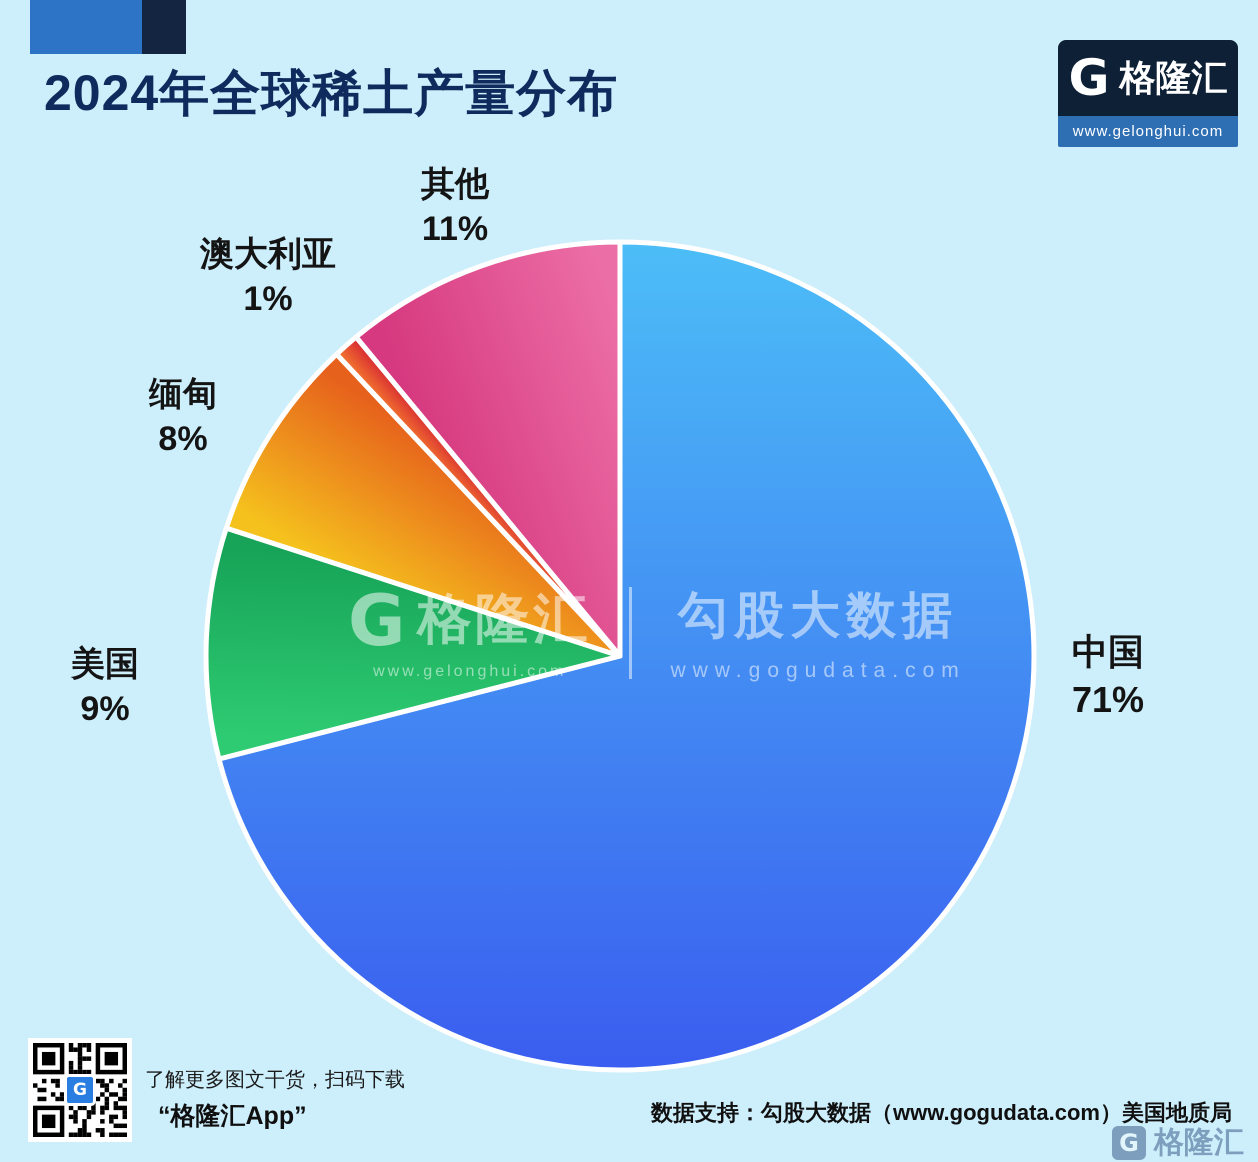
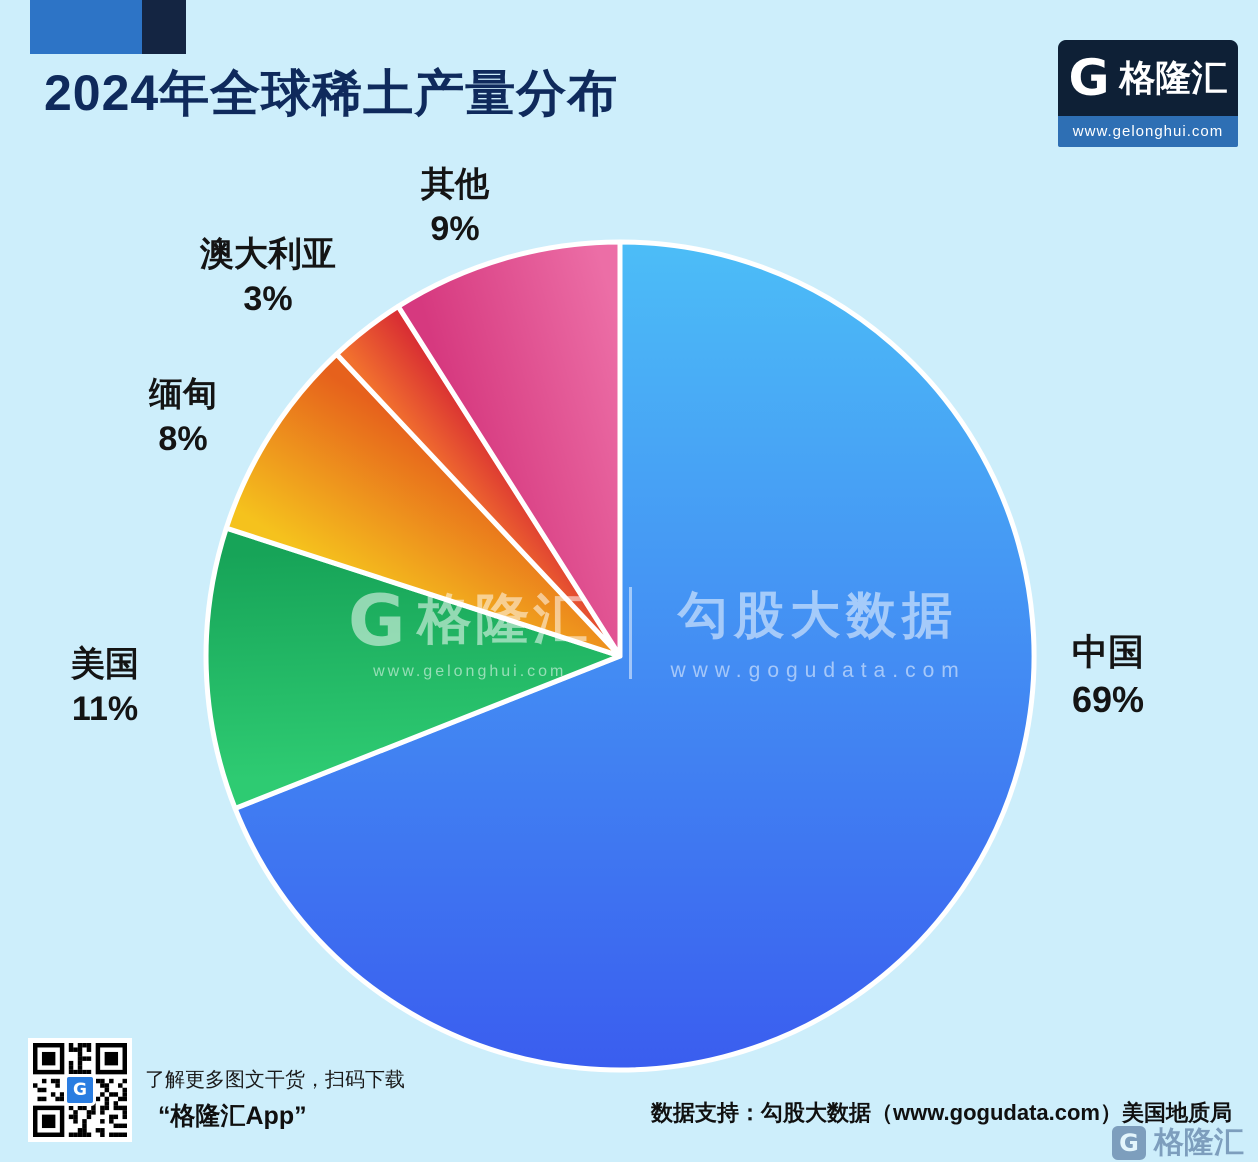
中国: 71% -> 69%
美国: 9% -> 11%
澳大利亚: 1% -> 3%
其他: 11% -> 9%
